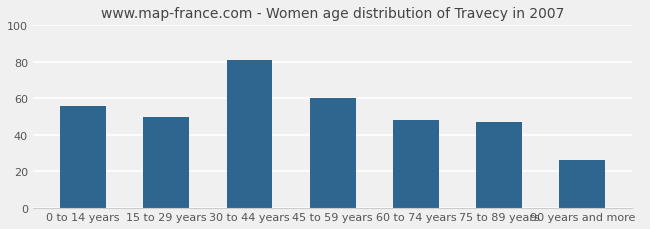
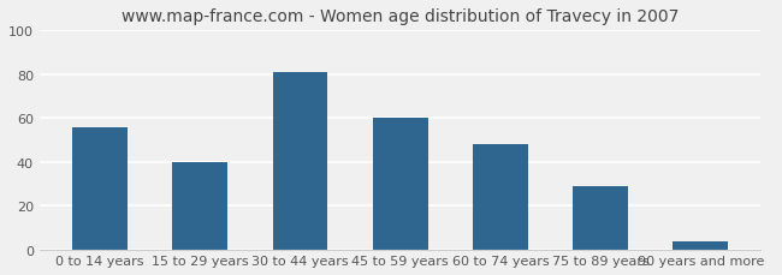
15 to 29 years: 50 -> 40
75 to 89 years: 47 -> 29
90 years and more: 26 -> 4
